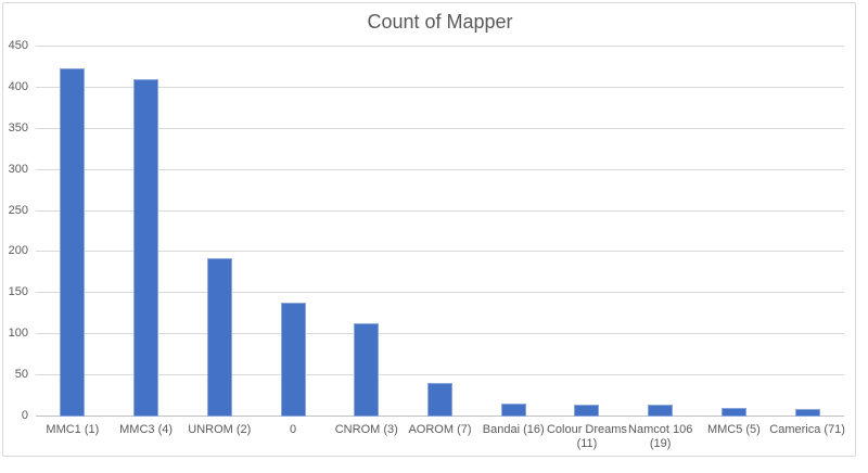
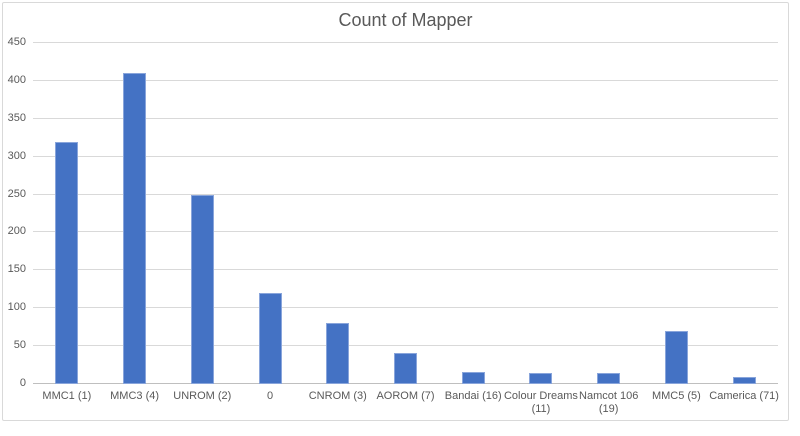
MMC1 (1): 420 -> 320
UNROM (2): 190 -> 250
0: 140 -> 120
CNROM (3): 110 -> 80
MMC5 (5): 10 -> 70
